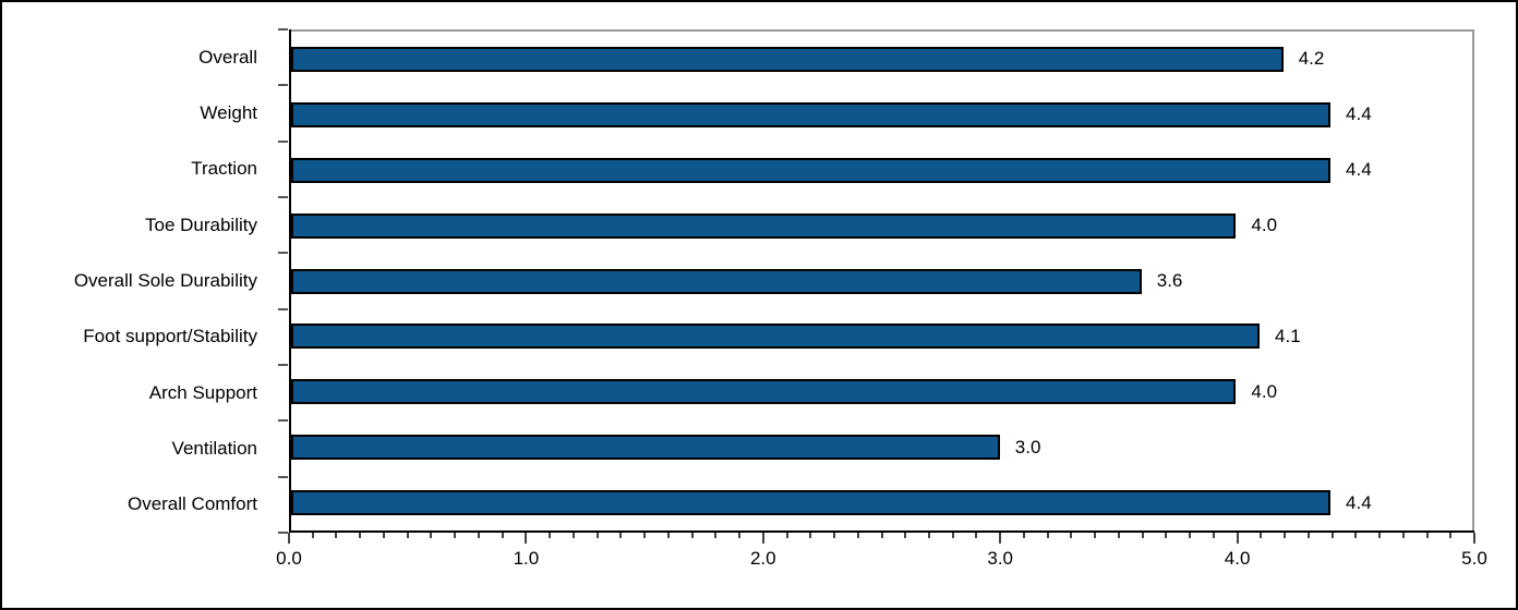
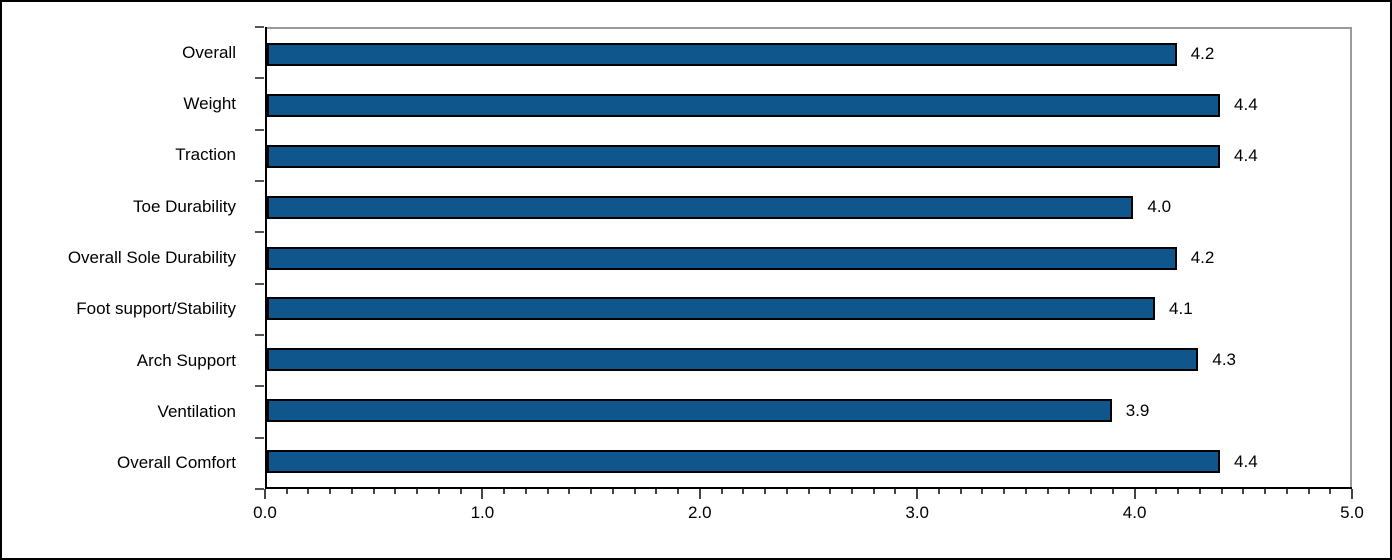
Overall Sole Durability: 3.6 -> 4.2
Arch Support: 4.0 -> 4.3
Ventilation: 3.0 -> 3.9
